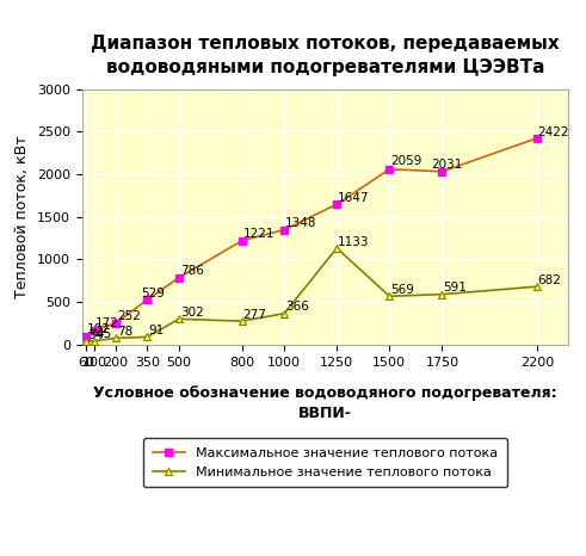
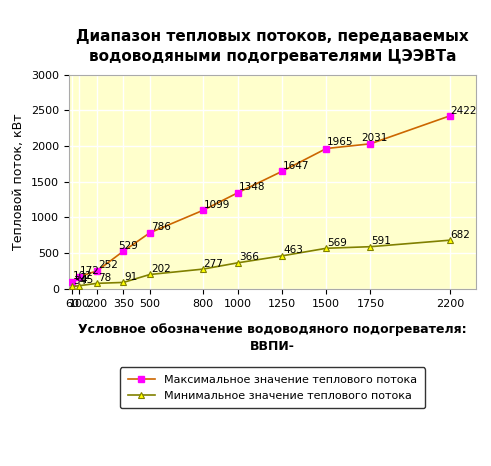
Минимальное значение теплового потока/500: 302 -> 202
Максимальное значение теплового потока/800: 1221 -> 1099
Минимальное значение теплового потока/1250: 1133 -> 463
Максимальное значение теплового потока/1500: 2059 -> 1965
